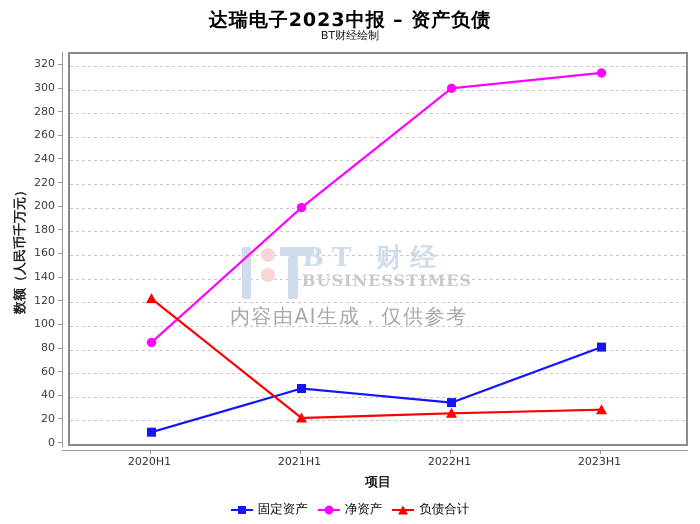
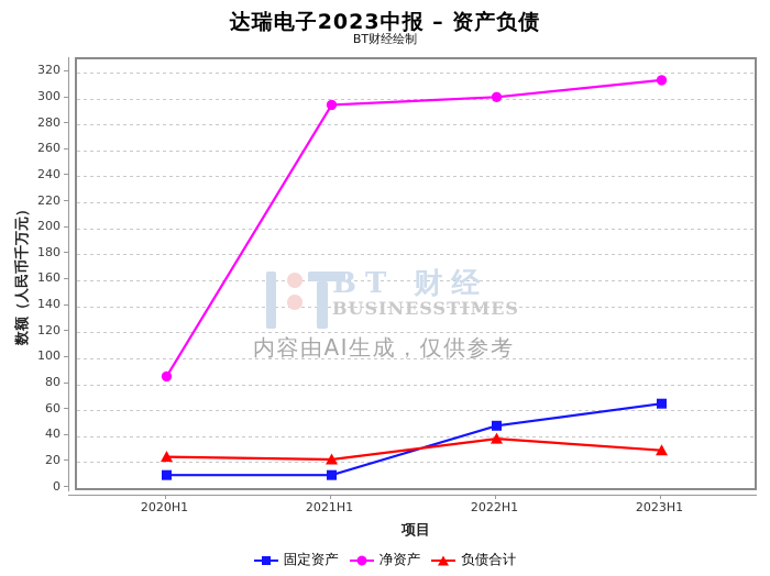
负债合计/2020H1: 123 -> 24
固定资产/2021H1: 47 -> 10
净资产/2021H1: 200 -> 295
固定资产/2022H1: 35 -> 48
负债合计/2022H1: 26 -> 38
固定资产/2023H1: 82 -> 65
